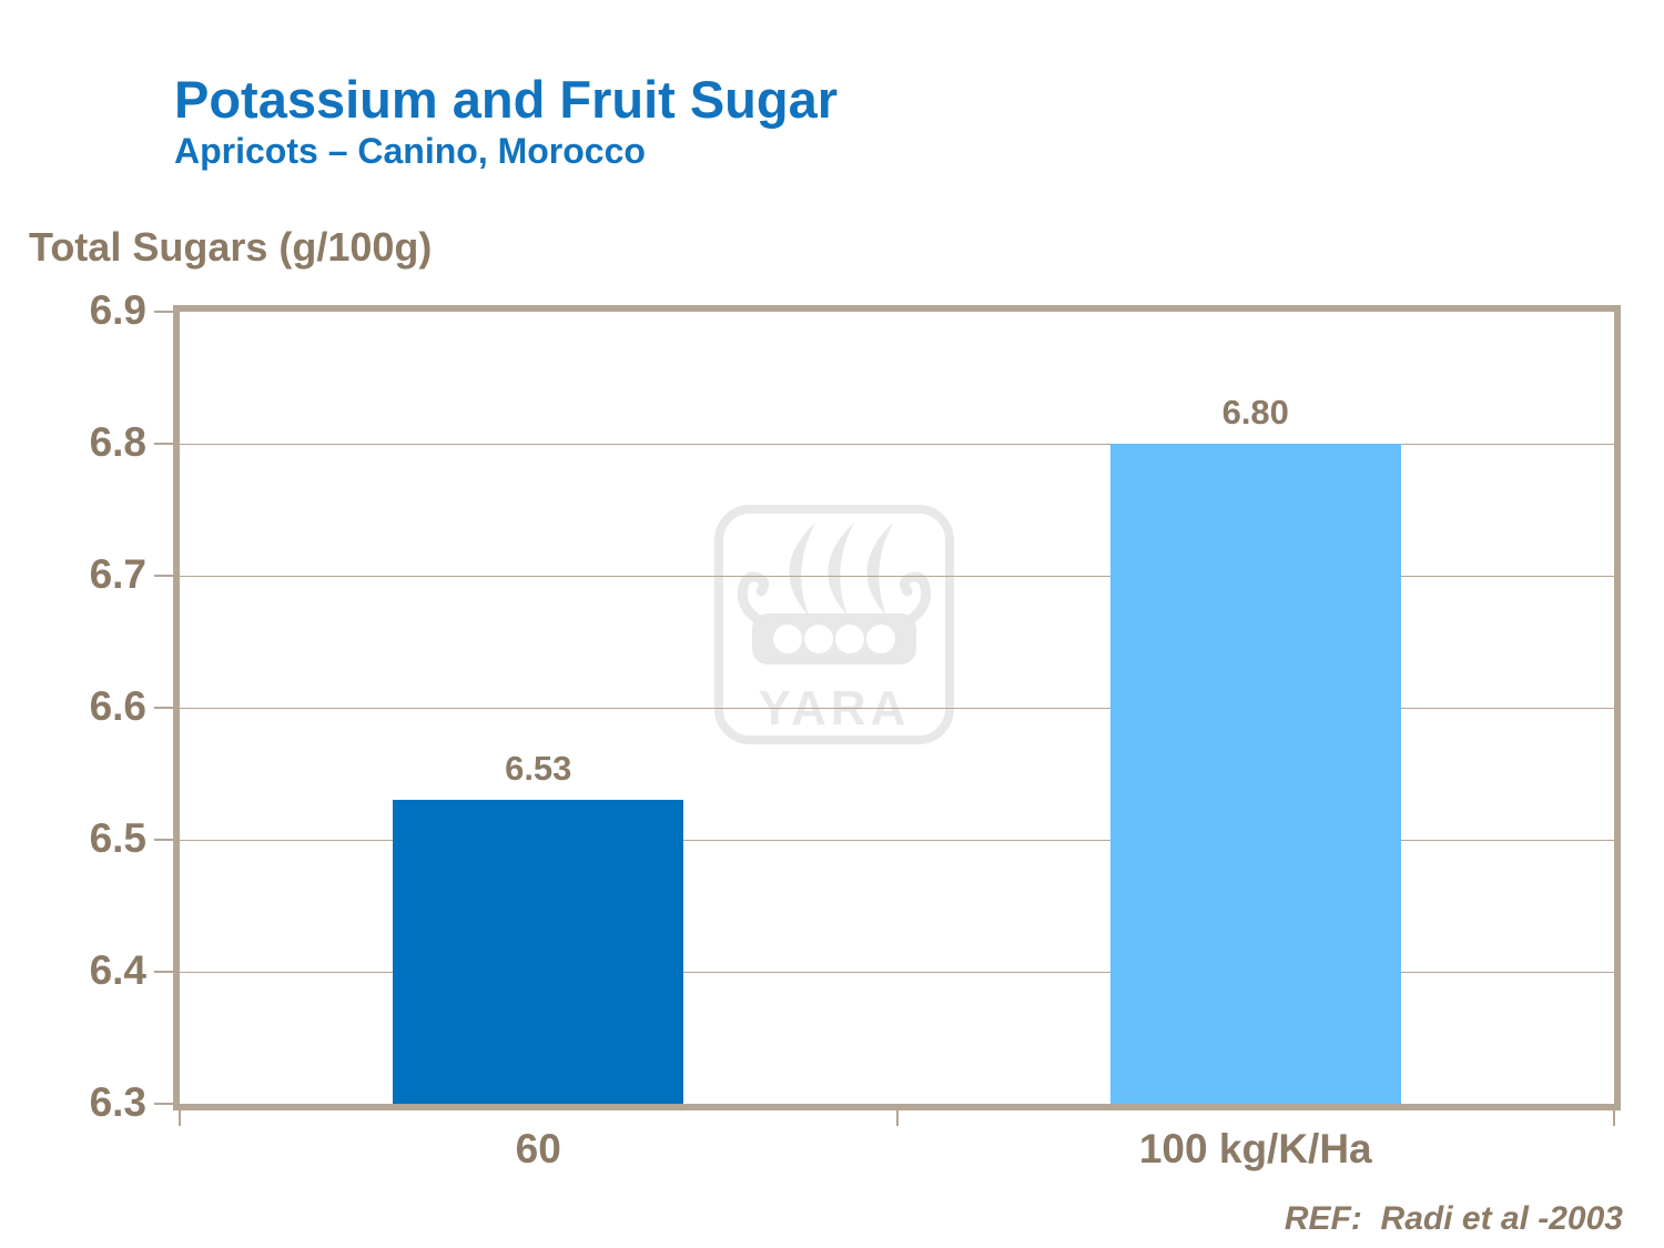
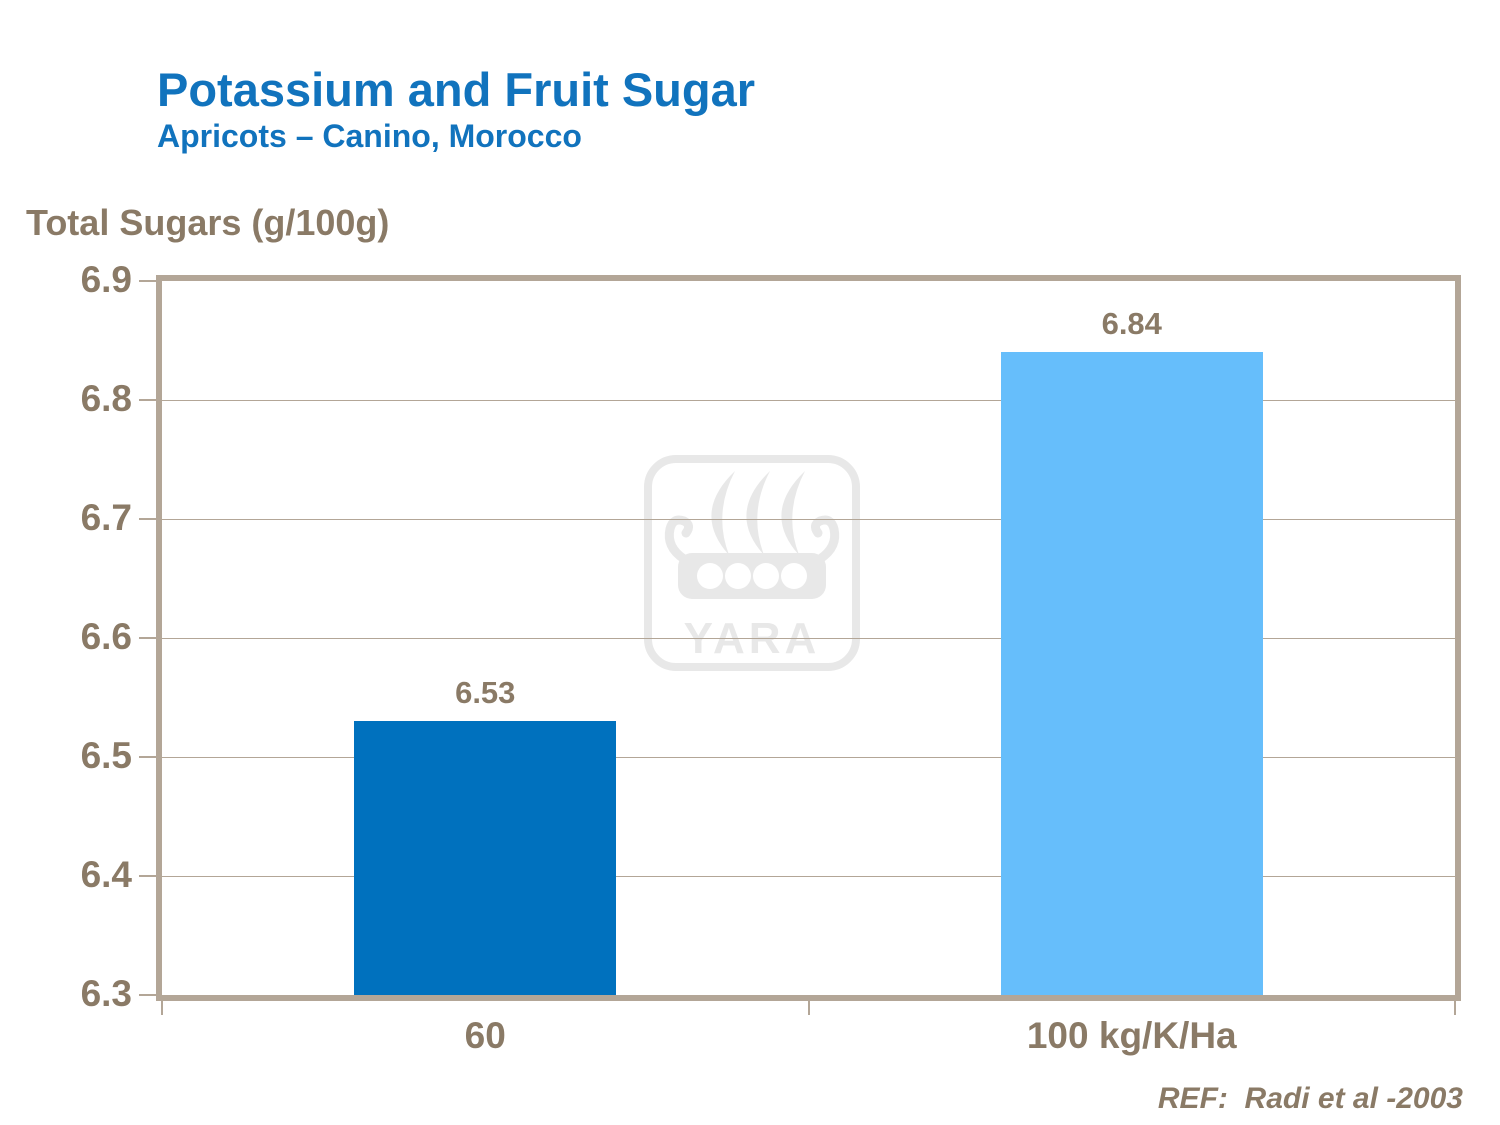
100 kg/K/Ha: 6.80 -> 6.84
